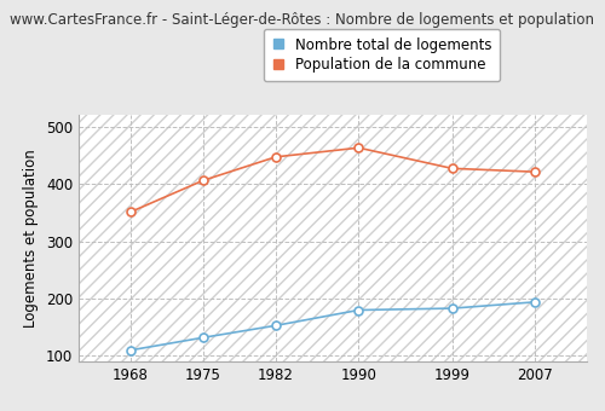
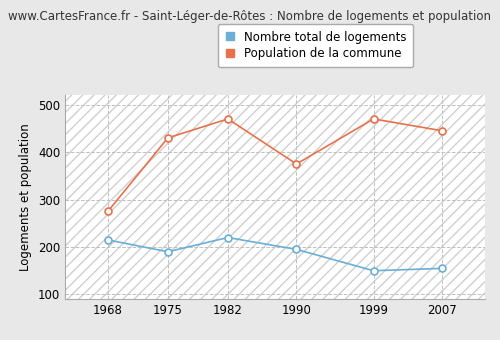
Nombre total de logements/1968: 110 -> 215
Population de la commune/1968: 351 -> 275
Nombre total de logements/1975: 132 -> 190
Population de la commune/1975: 406 -> 430
Nombre total de logements/1982: 153 -> 220
Population de la commune/1982: 447 -> 470
Nombre total de logements/1990: 180 -> 195
Population de la commune/1990: 463 -> 375
Nombre total de logements/1999: 183 -> 150
Population de la commune/1999: 427 -> 470
Nombre total de logements/2007: 194 -> 155
Population de la commune/2007: 421 -> 445
